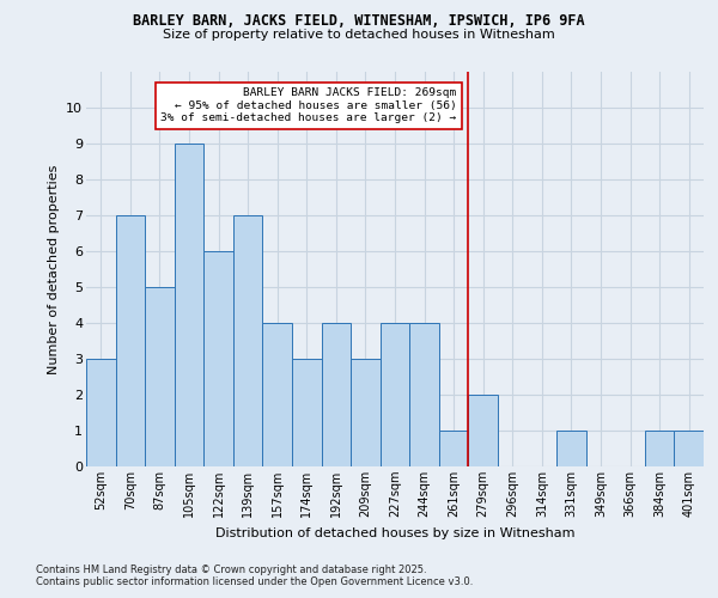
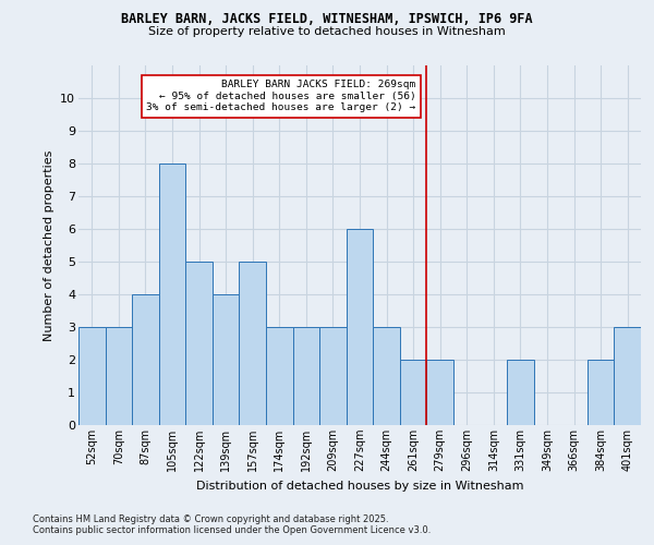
70sqm: 7 -> 3
87sqm: 5 -> 4
105sqm: 9 -> 8
122sqm: 6 -> 5
139sqm: 7 -> 4
157sqm: 4 -> 5
192sqm: 4 -> 3
227sqm: 4 -> 6
244sqm: 4 -> 3
261sqm: 1 -> 2
331sqm: 1 -> 2
384sqm: 1 -> 2
401sqm: 1 -> 3
